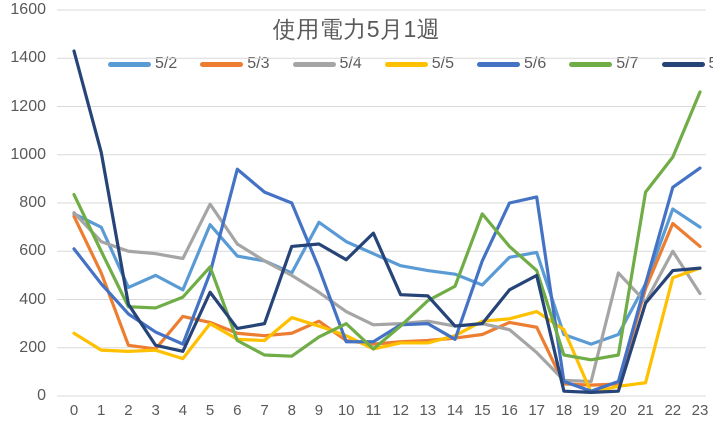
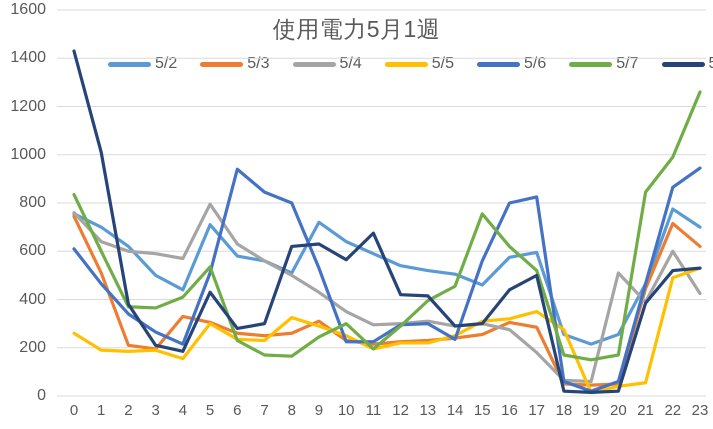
5/2/2: 450 -> 620
